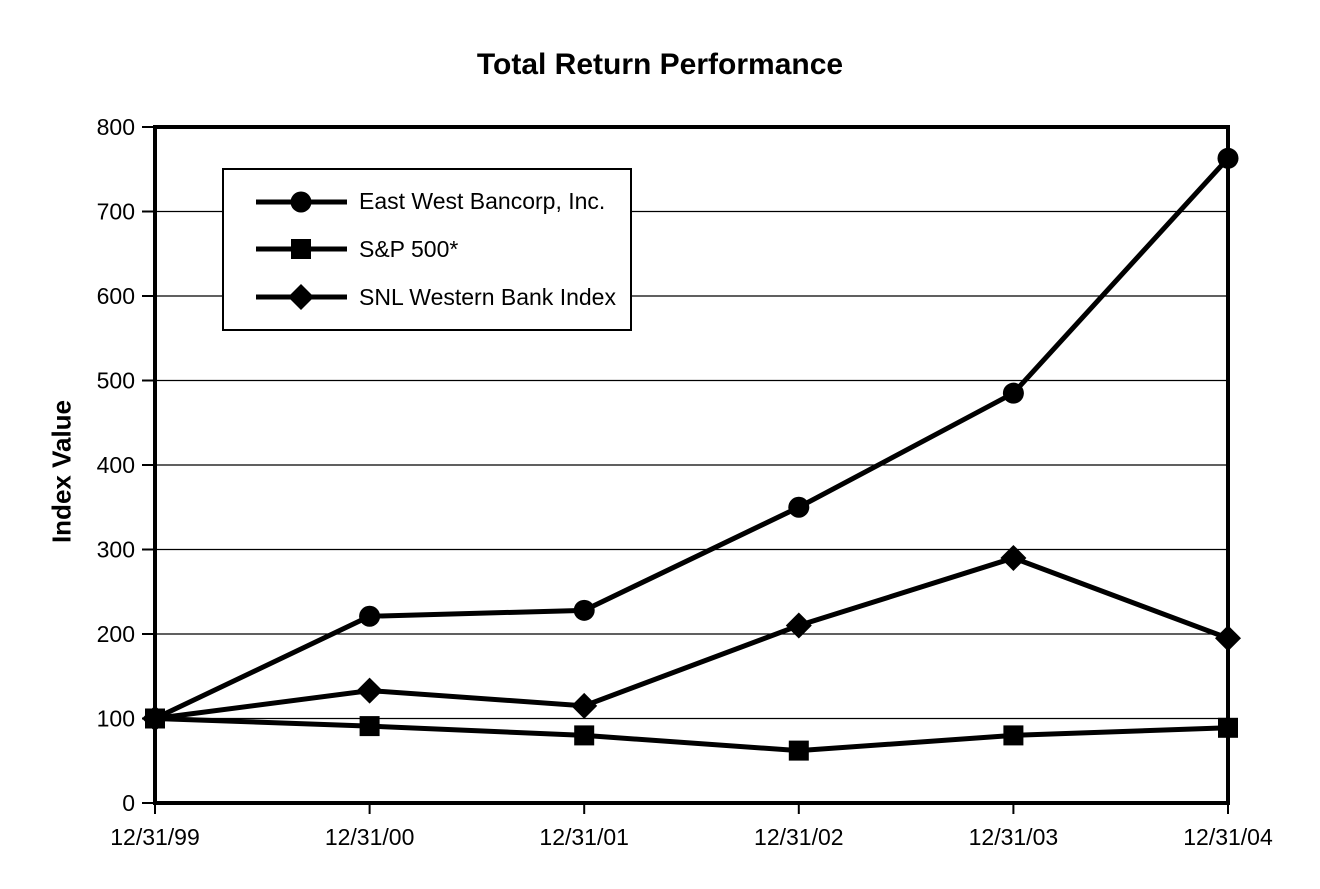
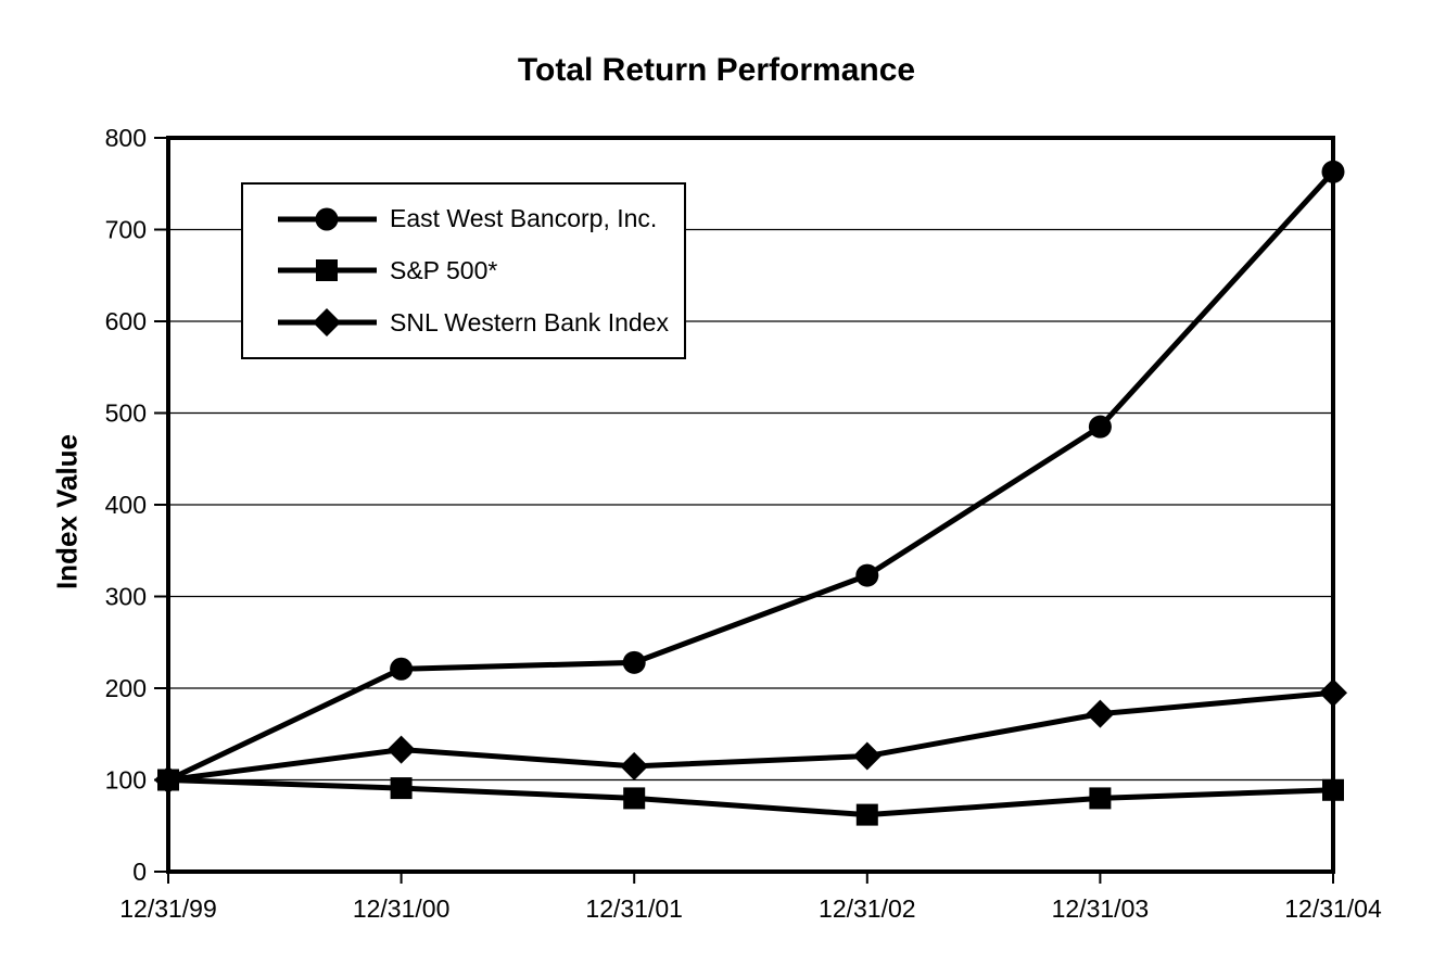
East West Bancorp, Inc./12/31/02: 350 -> 320
SNL Western Bank Index/12/31/02: 210 -> 130
SNL Western Bank Index/12/31/03: 290 -> 170
